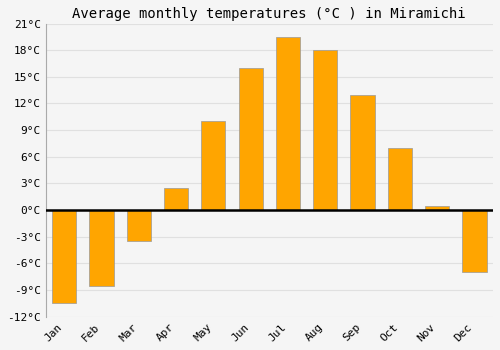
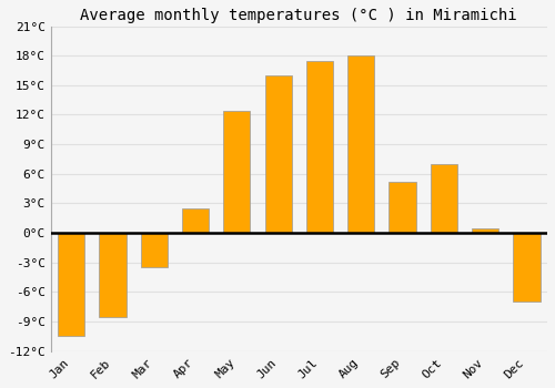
May: 10.0°C -> 12.4°C
Jul: 19.5°C -> 17.4°C
Sep: 13.0°C -> 5.2°C
